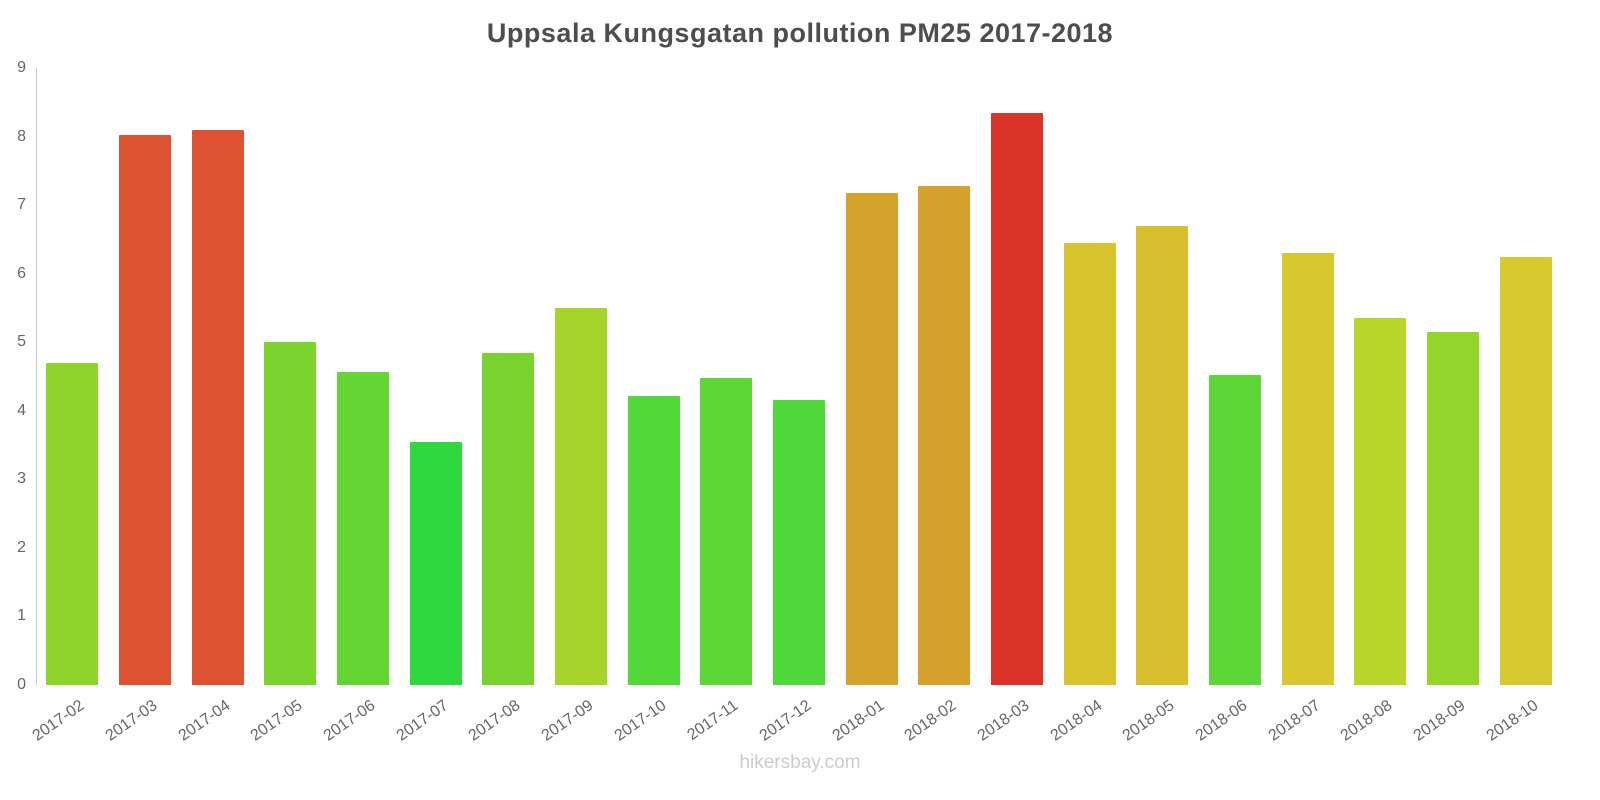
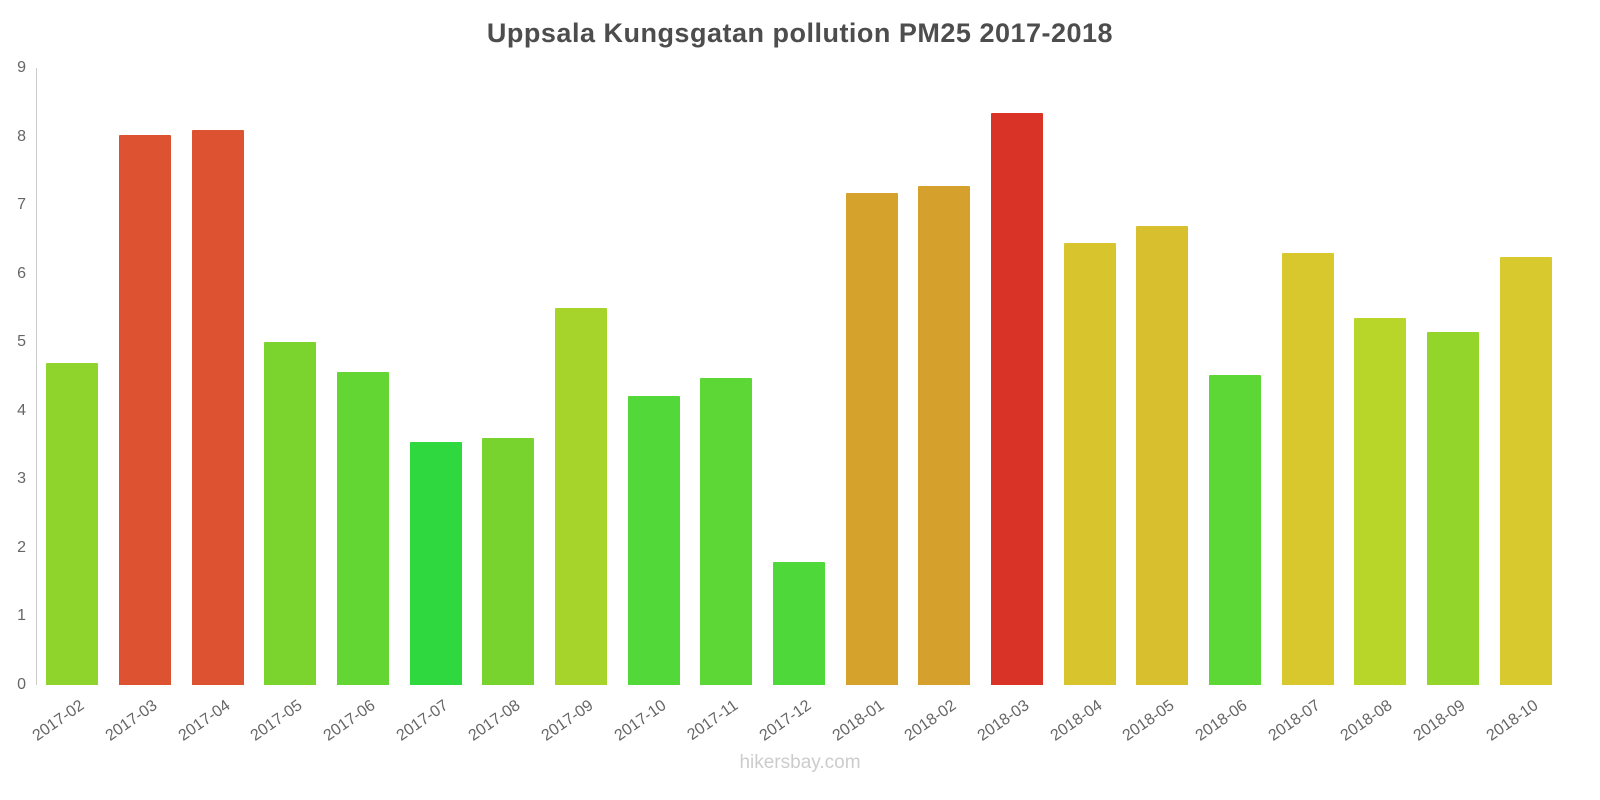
2017-08: 4.8 -> 3.6
2017-12: 4.2 -> 1.8
